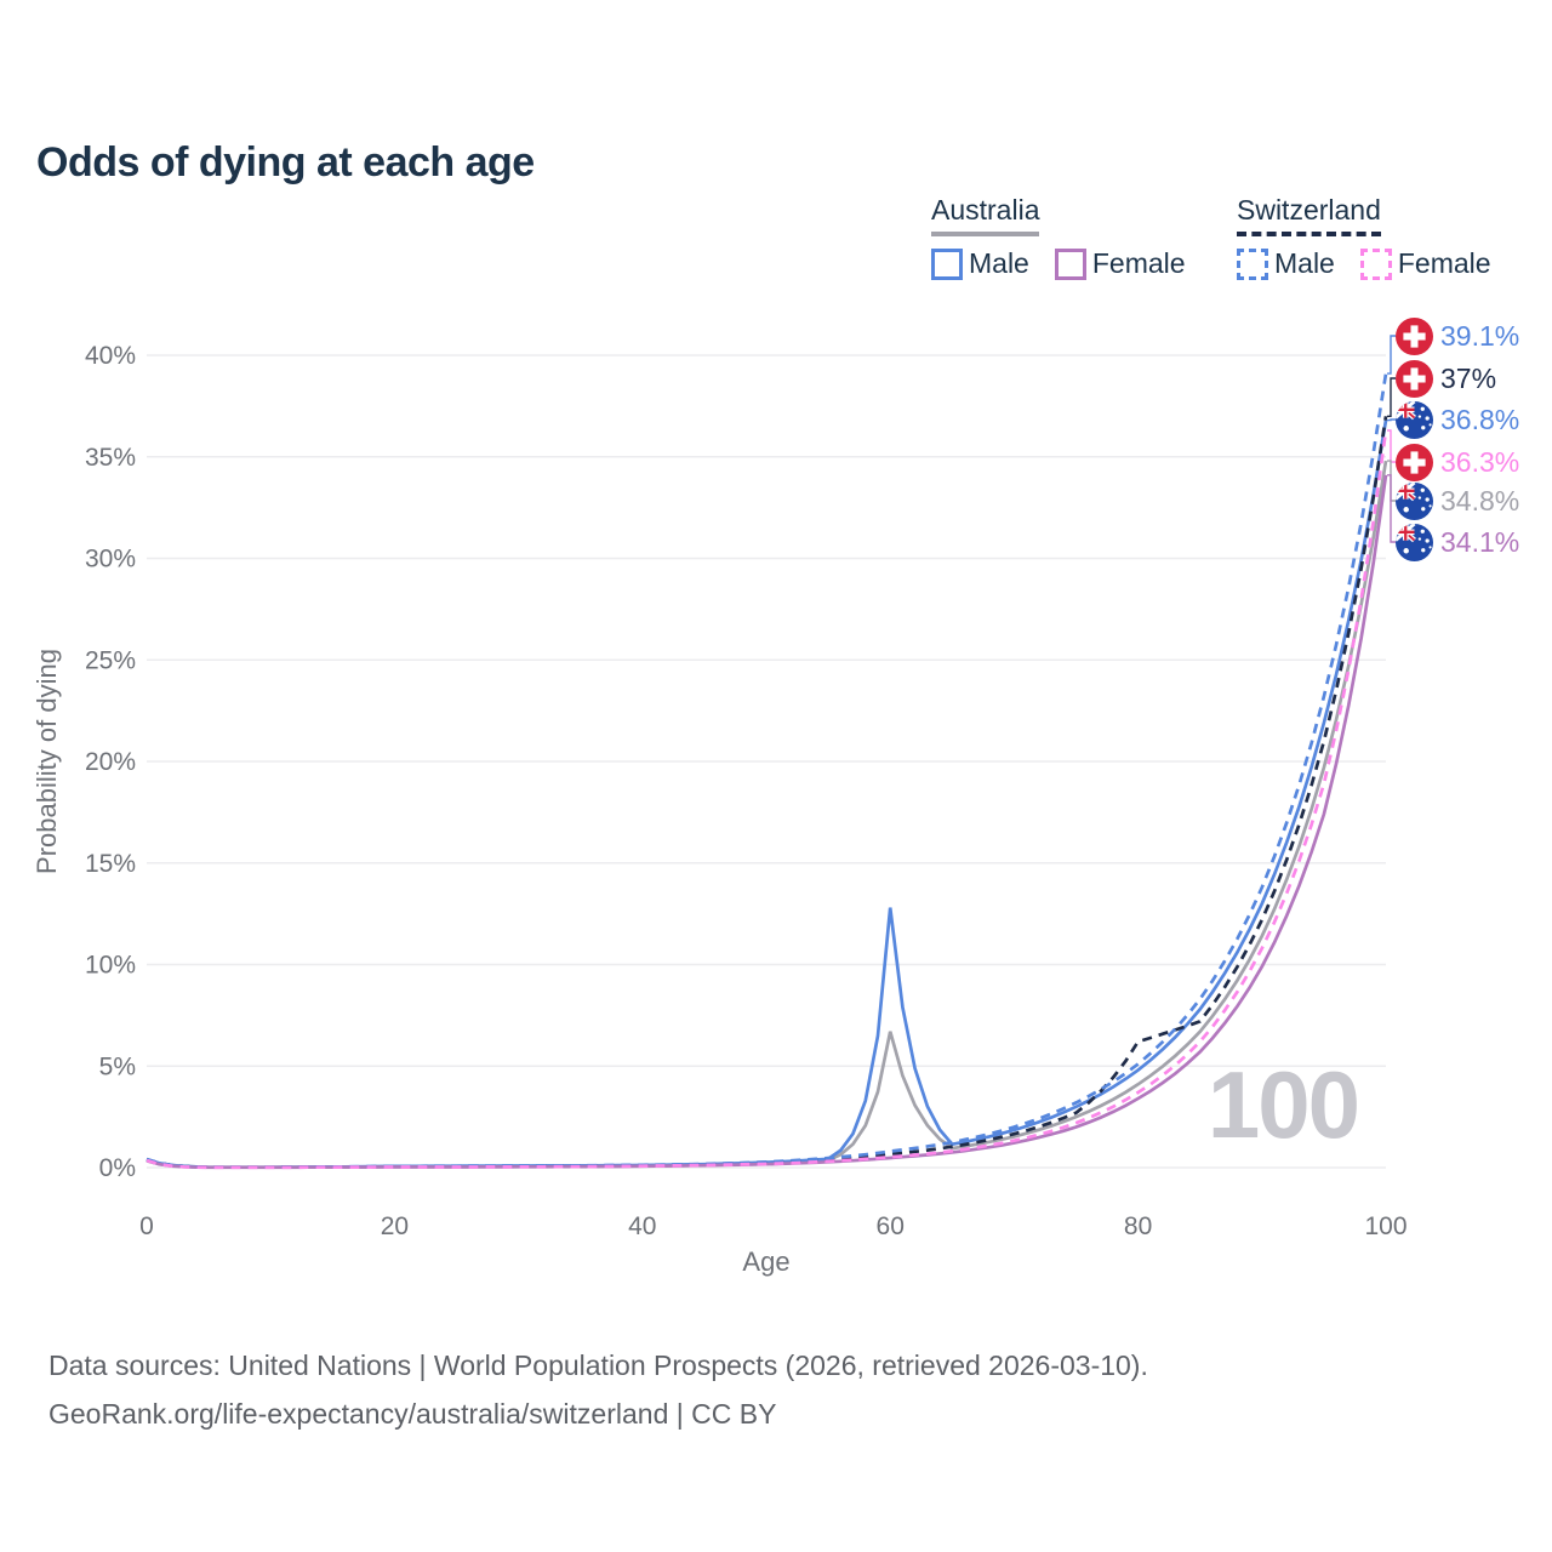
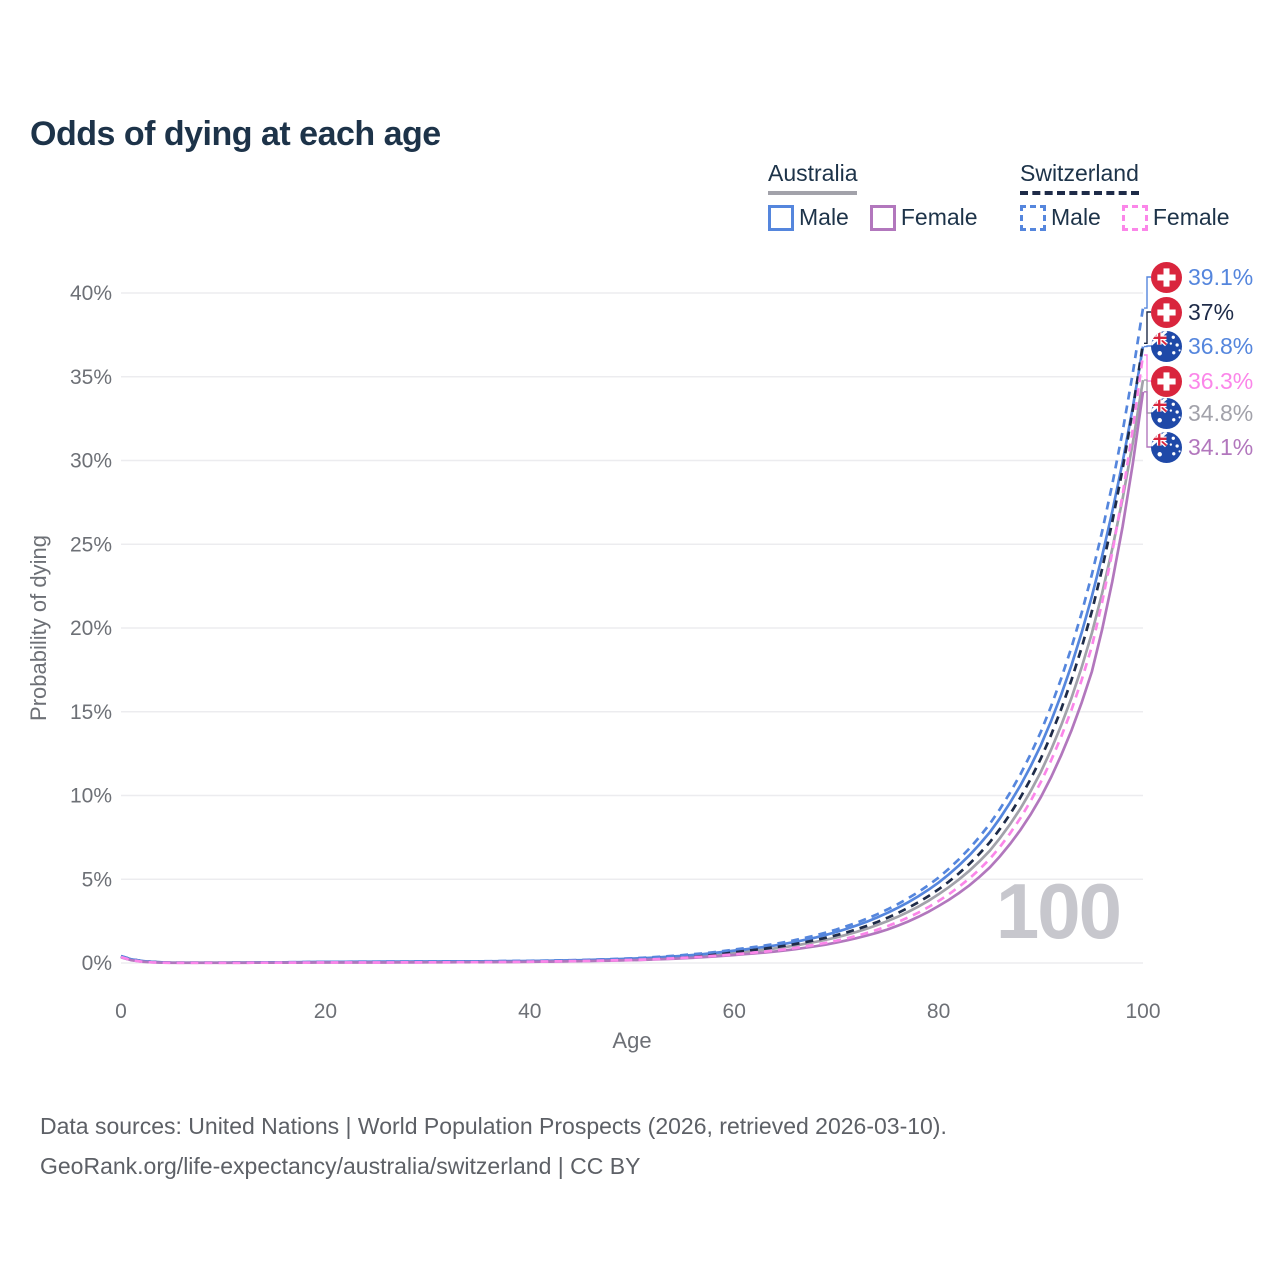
Australia Male/60: 12.8% -> 0.7%
Australia/60: 6.7% -> 0.6%
Switzerland/80: 6.2% -> 4.4%
